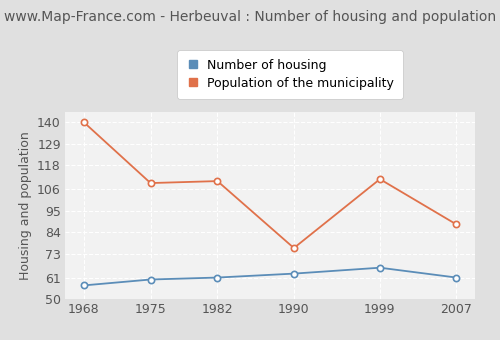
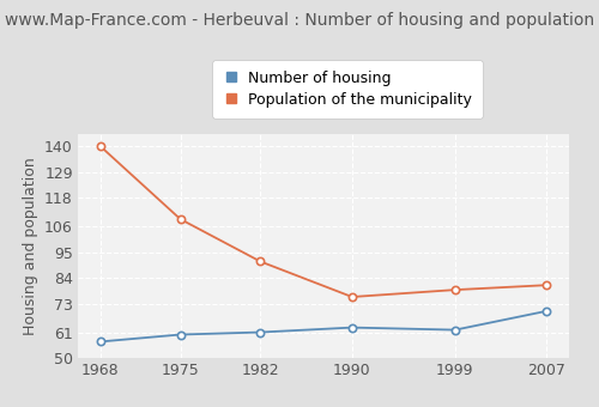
Population of the municipality/1982: 110 -> 91
Number of housing/1999: 66 -> 62
Population of the municipality/1999: 111 -> 79
Number of housing/2007: 61 -> 70
Population of the municipality/2007: 88 -> 81
